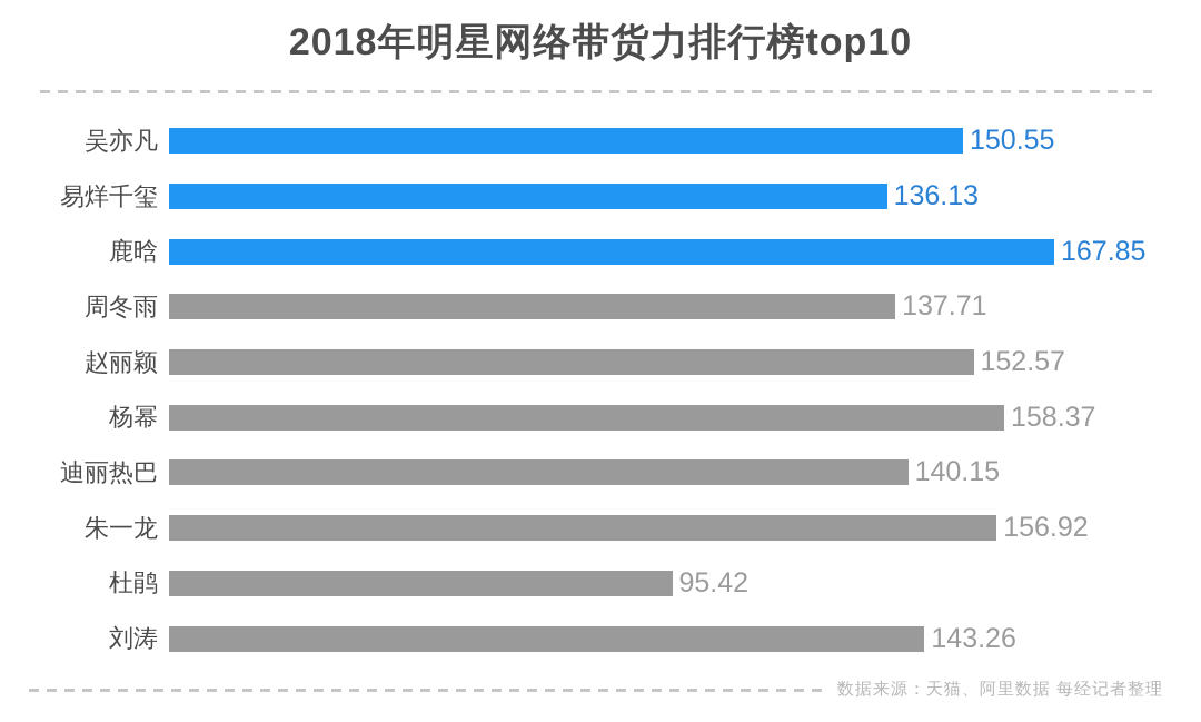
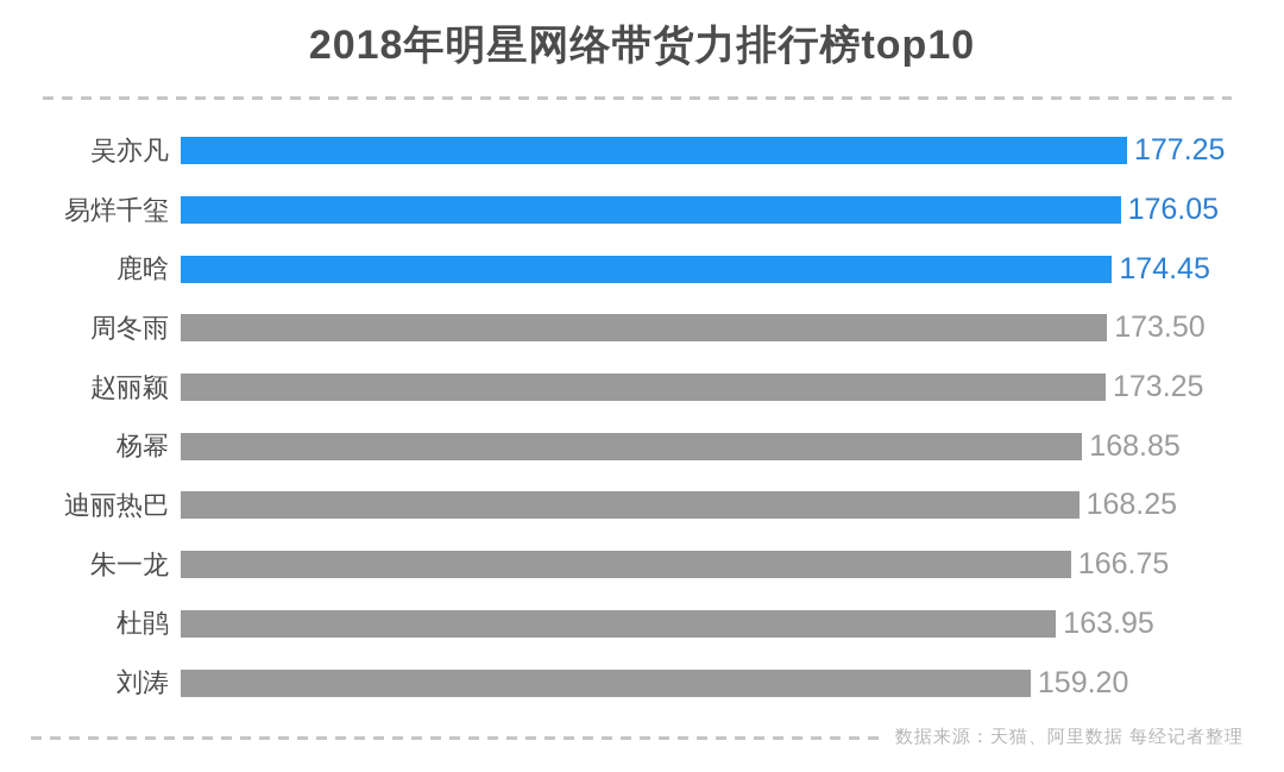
吴亦凡: 150.55 -> 177.25
易烊千玺: 136.13 -> 176.05
鹿晗: 167.85 -> 174.45
周冬雨: 137.71 -> 173.50
赵丽颖: 152.57 -> 173.25
杨幂: 158.37 -> 168.85
迪丽热巴: 140.15 -> 168.25
朱一龙: 156.92 -> 166.75
杜鹃: 95.42 -> 163.95
刘涛: 143.26 -> 159.20
